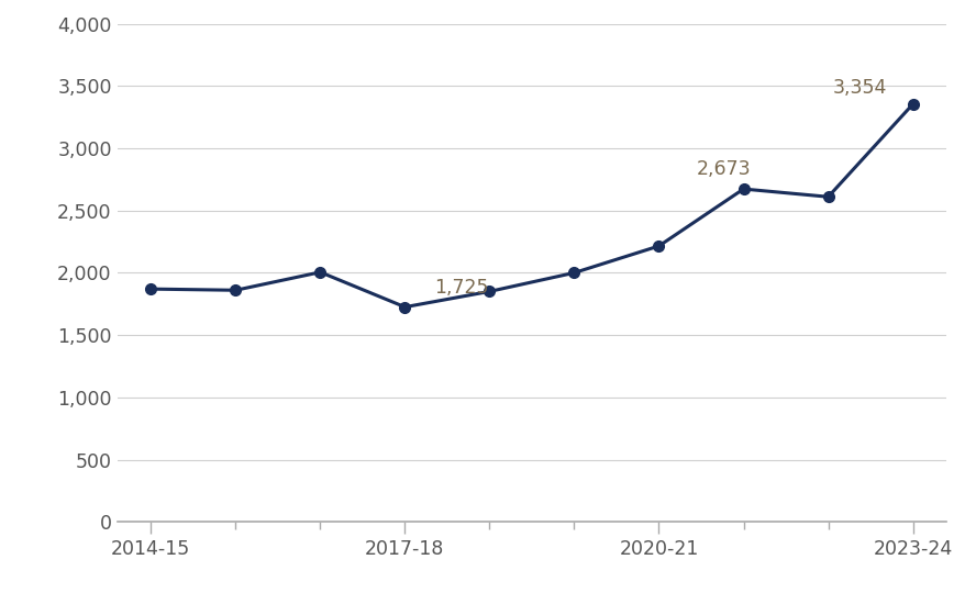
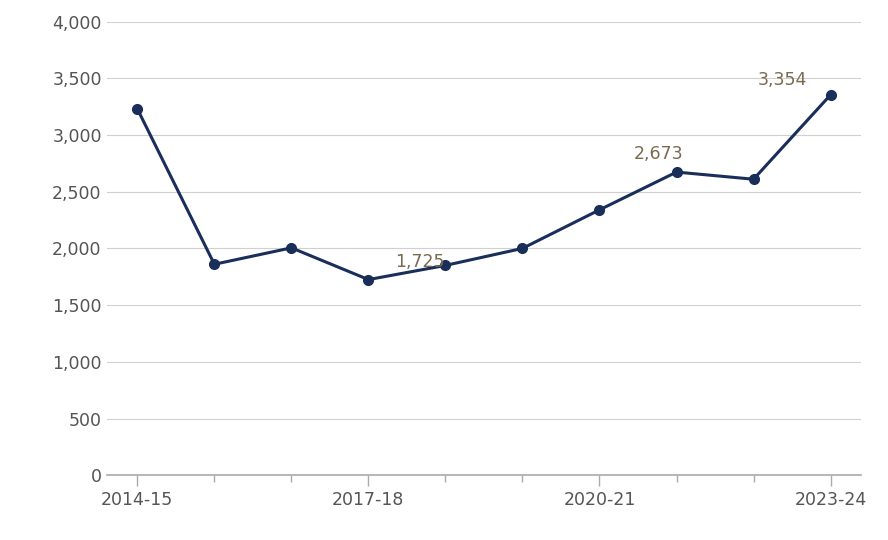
2014-15: 1,870 -> 3,230
2020-21: 2,220 -> 2,340
